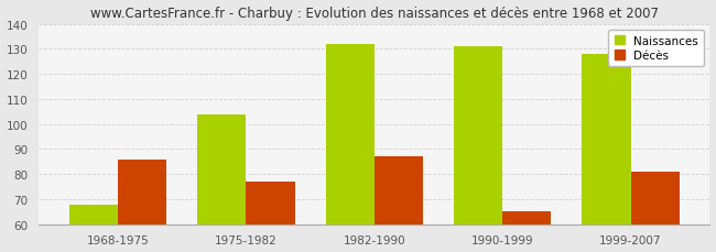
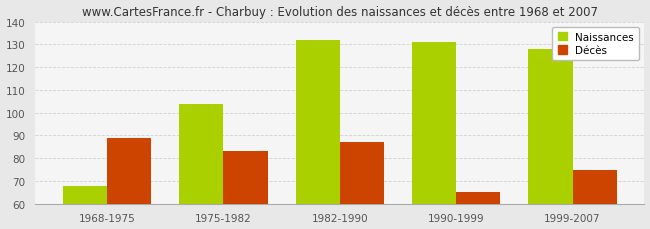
Décès/1968-1975: 86 -> 89
Décès/1975-1982: 77 -> 83
Décès/1999-2007: 81 -> 75
